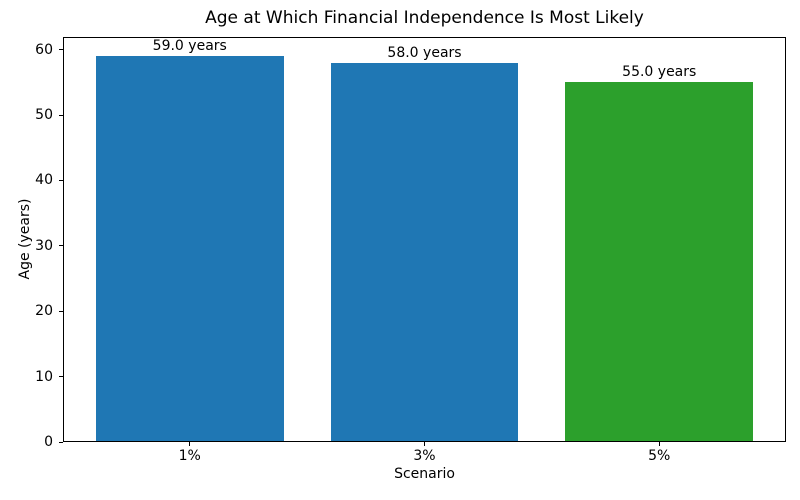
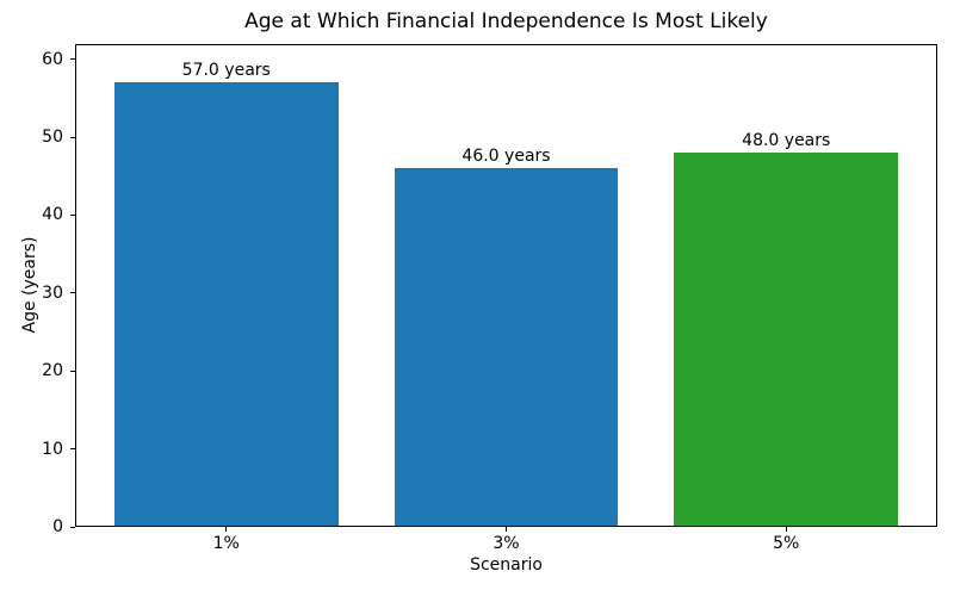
1%: 59.0 -> 57.0
3%: 58.0 -> 46.0
5%: 55.0 -> 48.0
